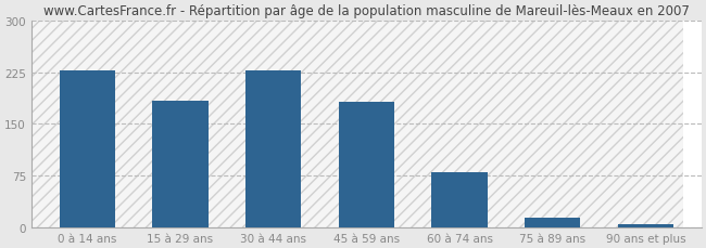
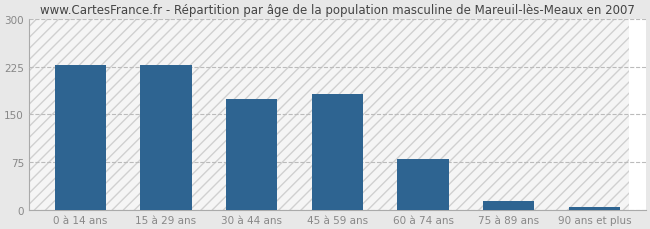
15 à 29 ans: 183 -> 228
30 à 44 ans: 228 -> 174
